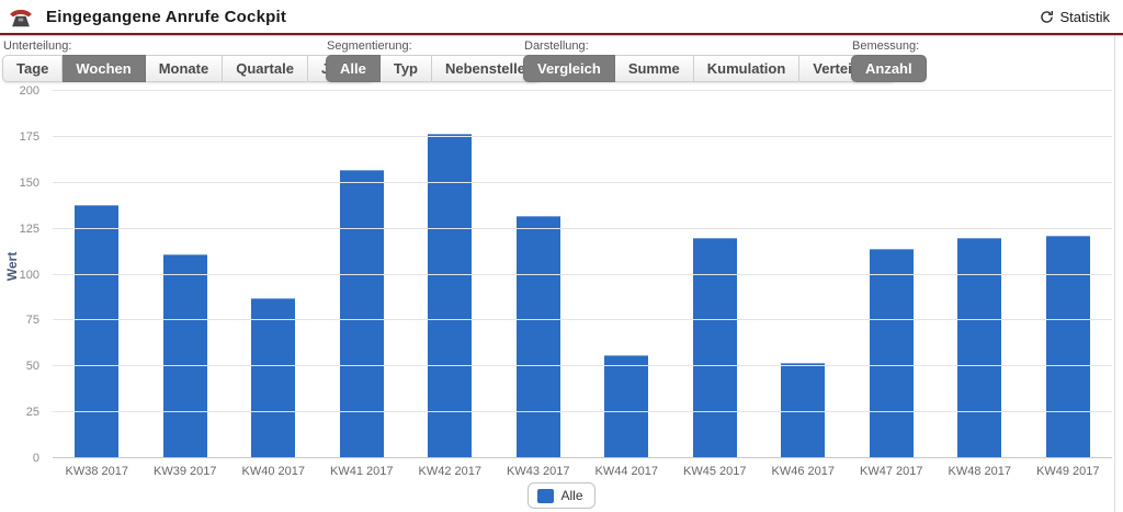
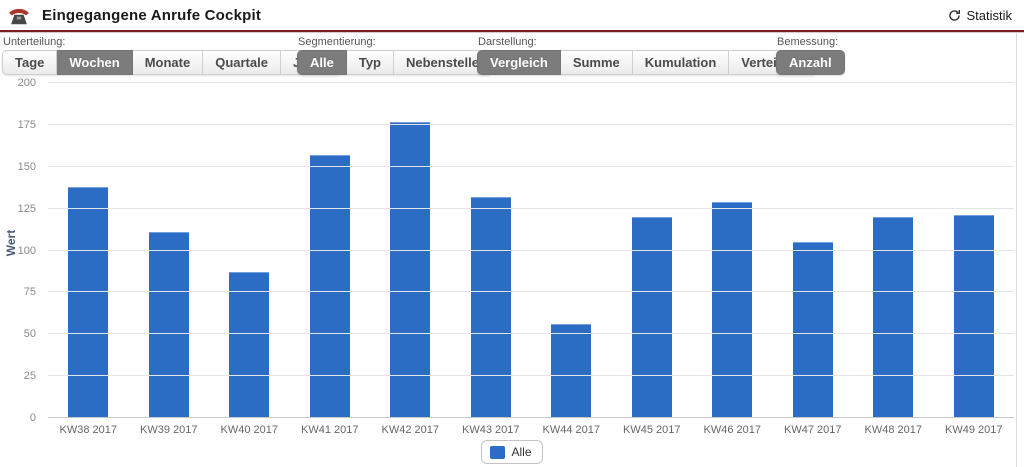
KW46 2017: 52 -> 129
KW47 2017: 114 -> 105
